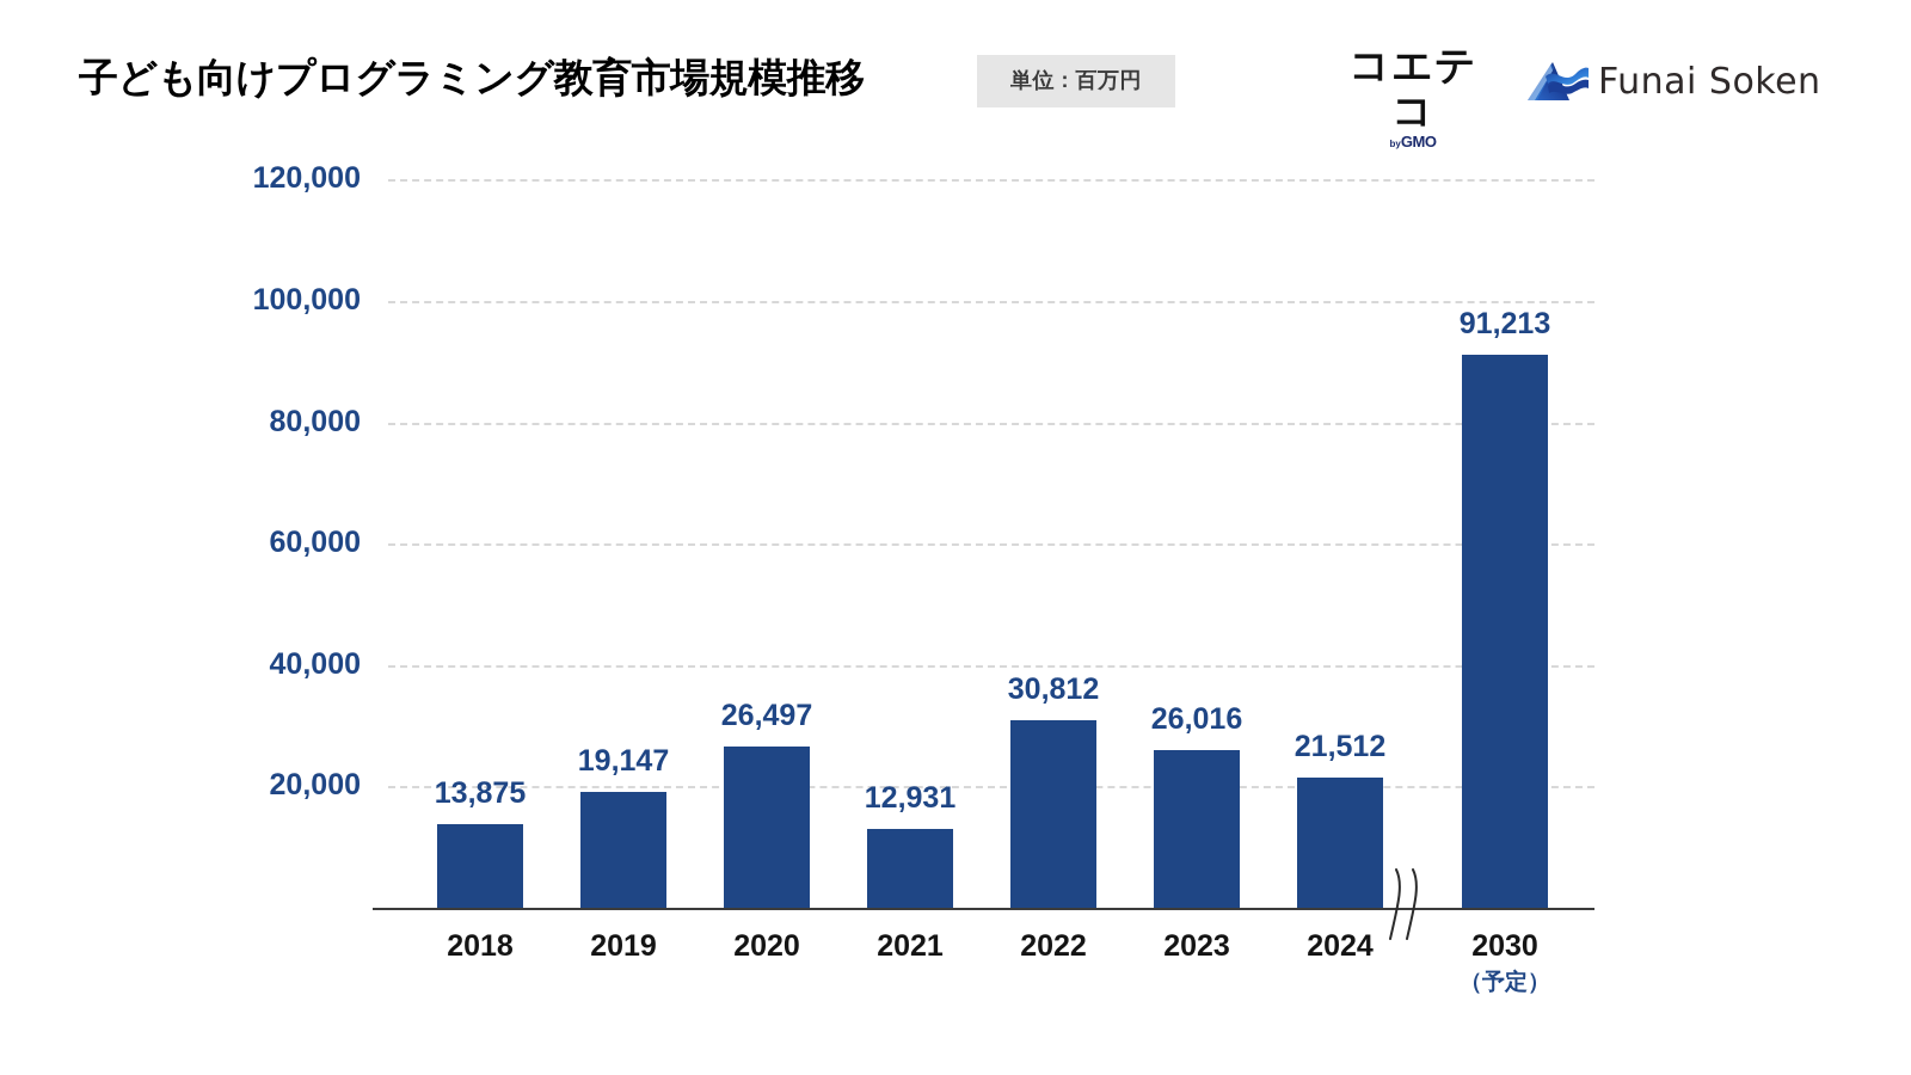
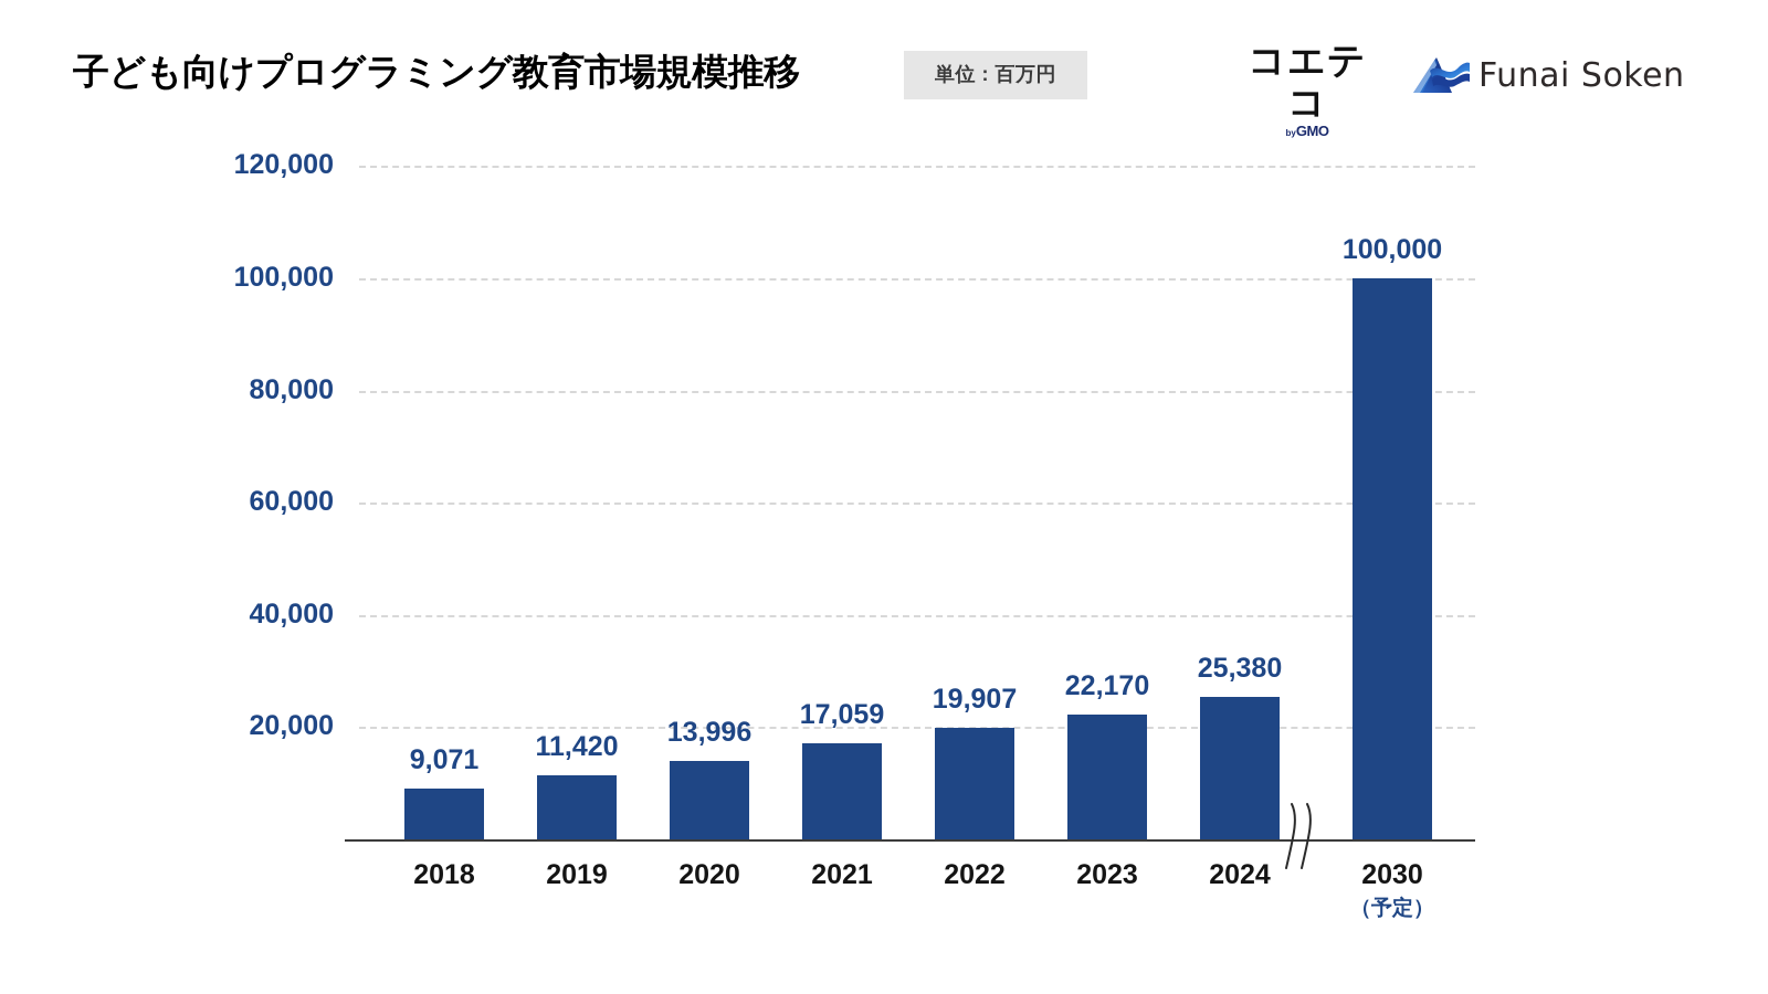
2018: 13,875 -> 9,071
2019: 19,147 -> 11,420
2020: 26,497 -> 13,996
2021: 12,931 -> 17,059
2022: 30,812 -> 19,907
2023: 26,016 -> 22,170
2024: 21,512 -> 25,380
2030: 91,213 -> 100,000
